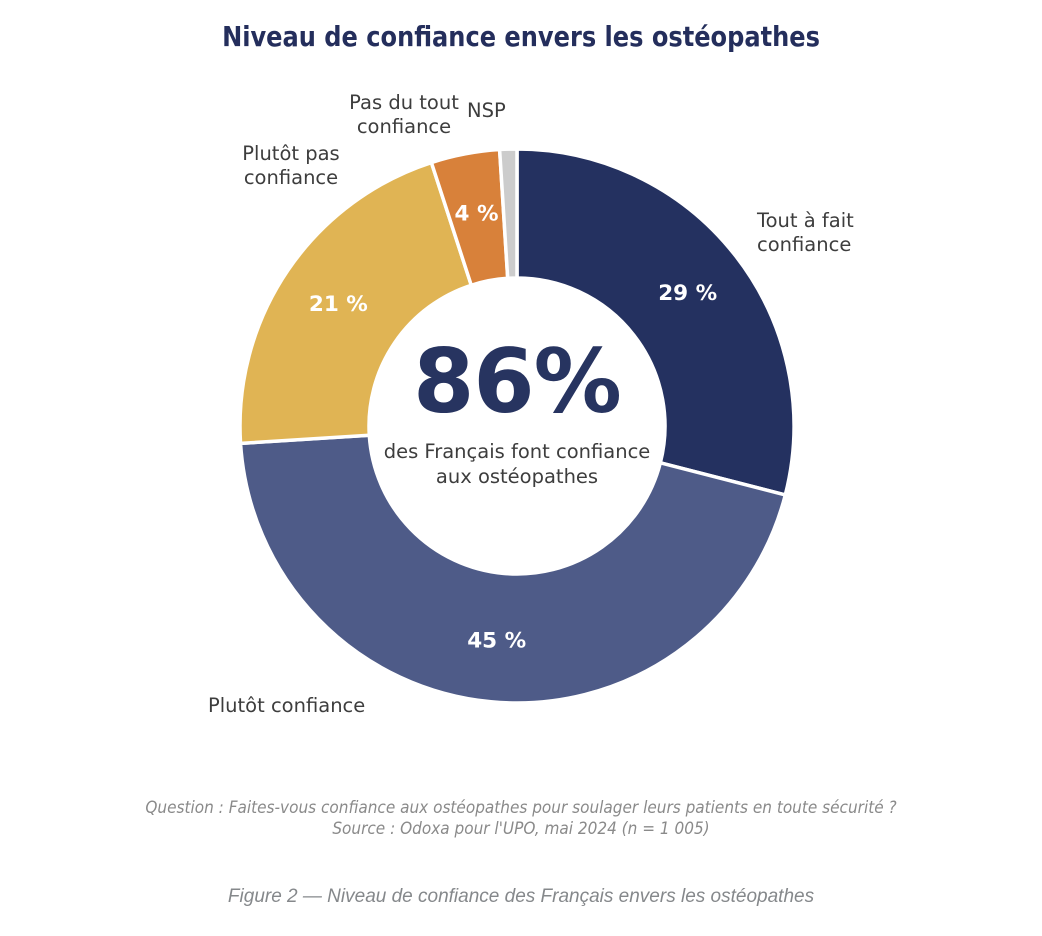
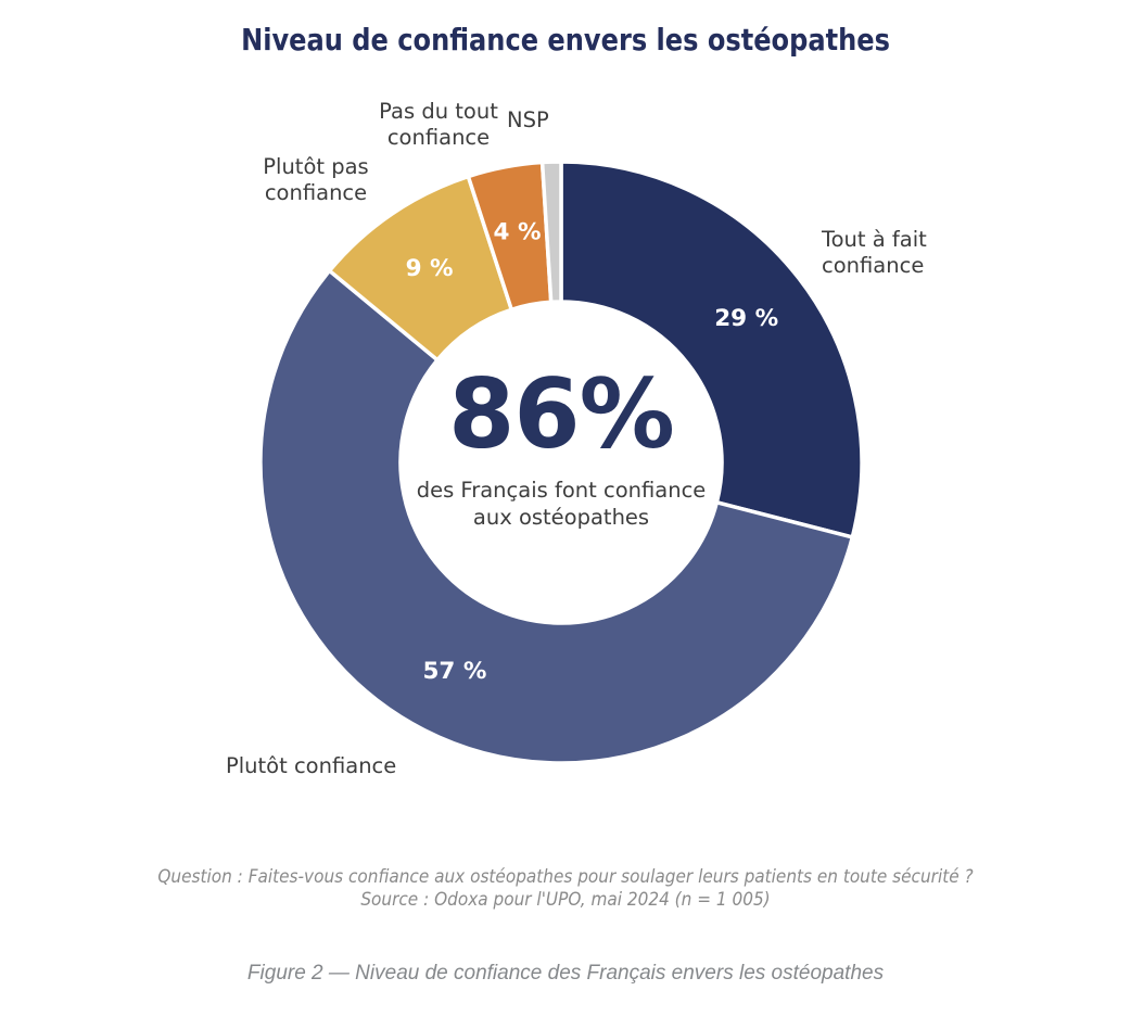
Plutôt confiance: 45 -> 57
Plutôt pas confiance: 21 -> 9
